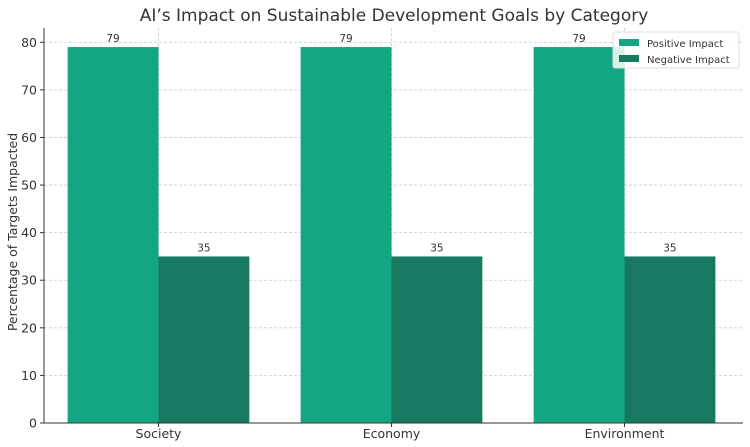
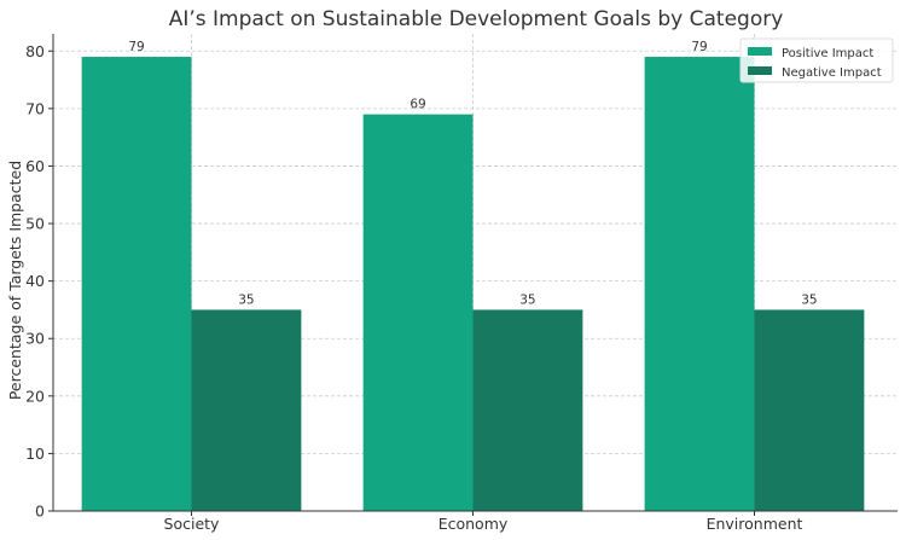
Positive Impact/Economy: 79 -> 69
